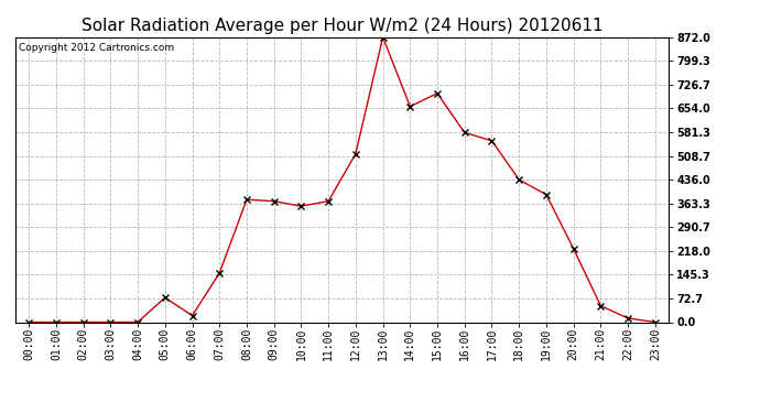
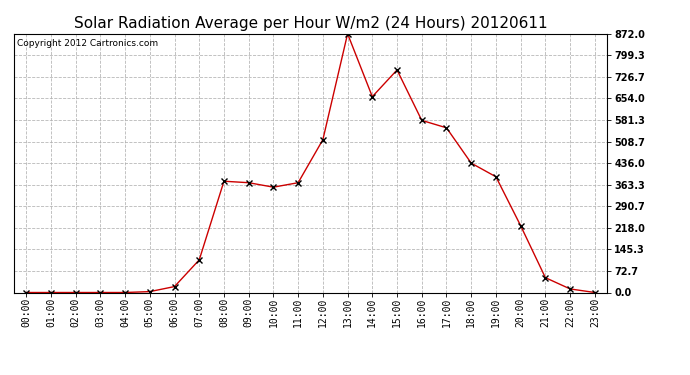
05:00: 75 -> 3
07:00: 150 -> 110
15:00: 700 -> 750
